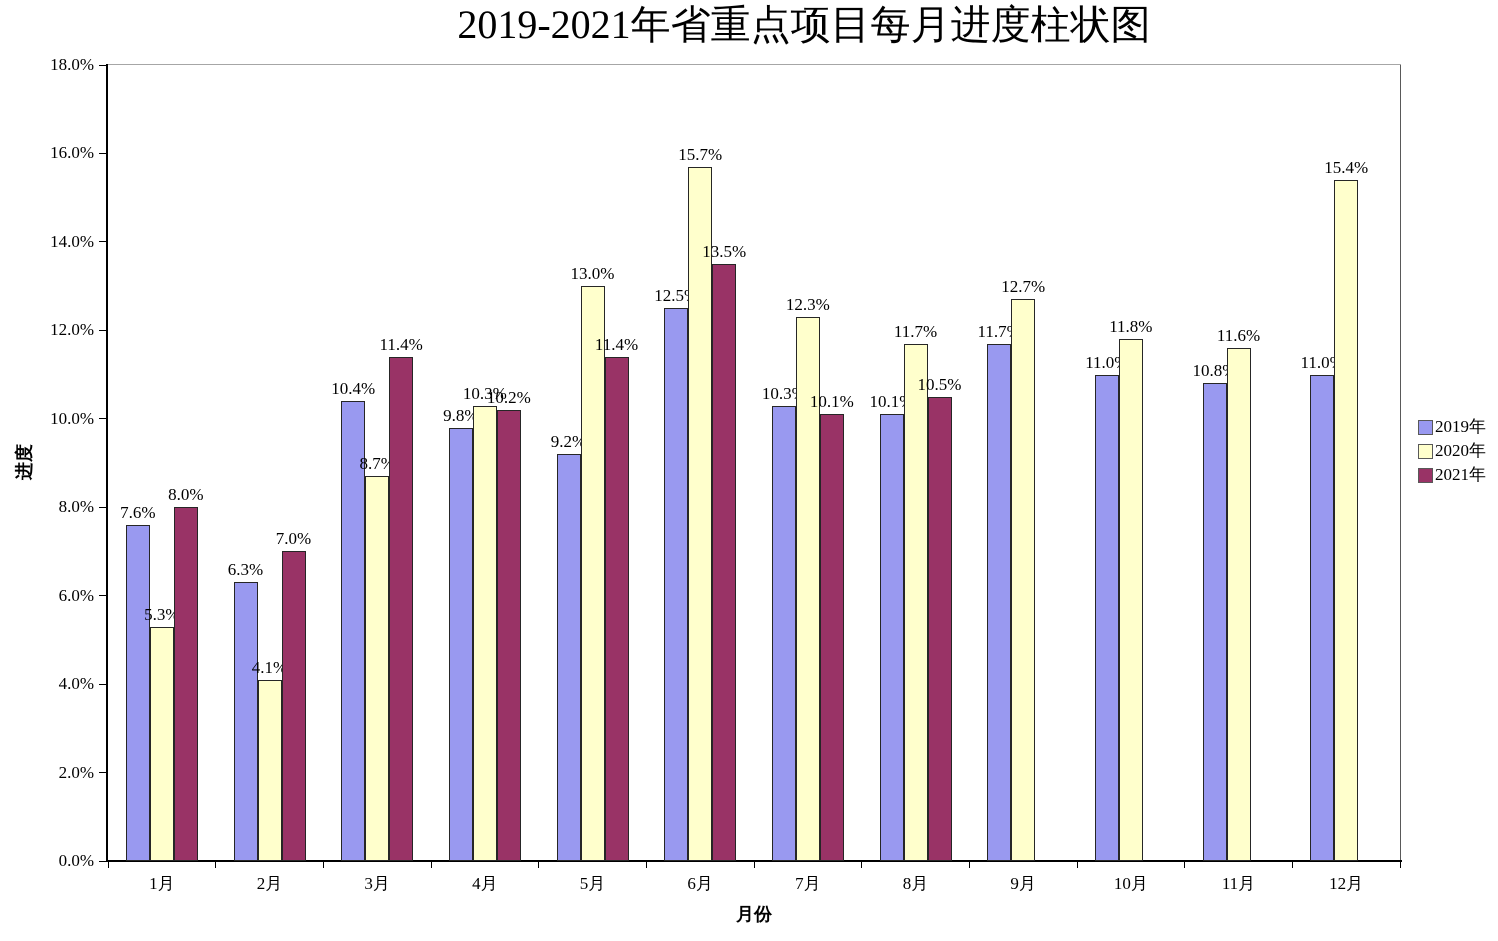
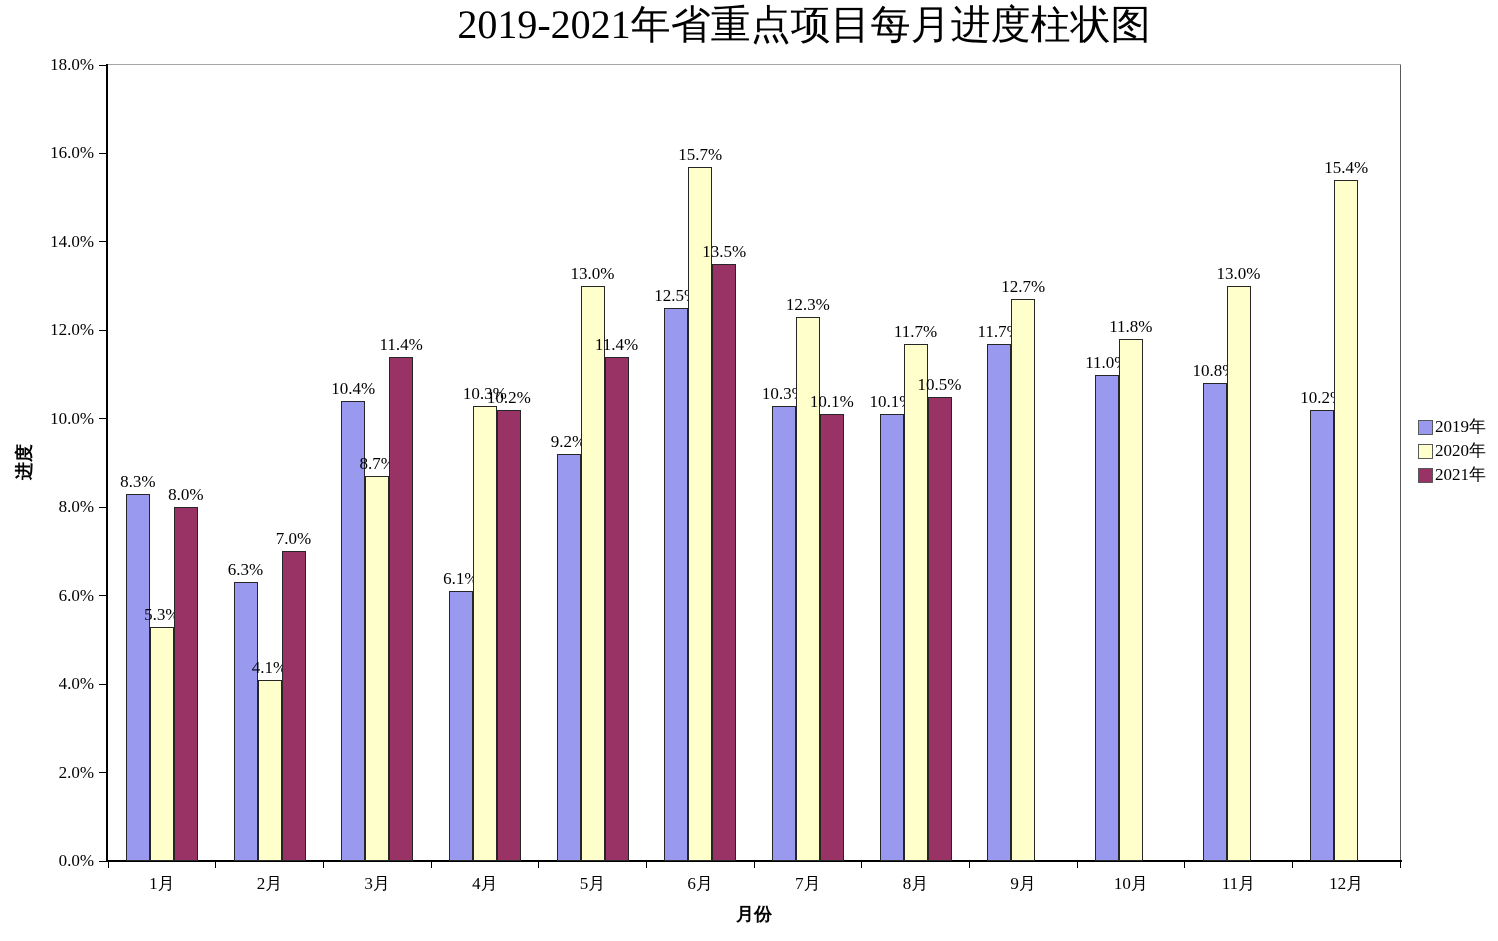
2019年/1月: 7.6% -> 8.3%
2019年/4月: 9.8% -> 6.1%
2020年/11月: 11.6% -> 13.0%
2019年/12月: 11.0% -> 10.2%
